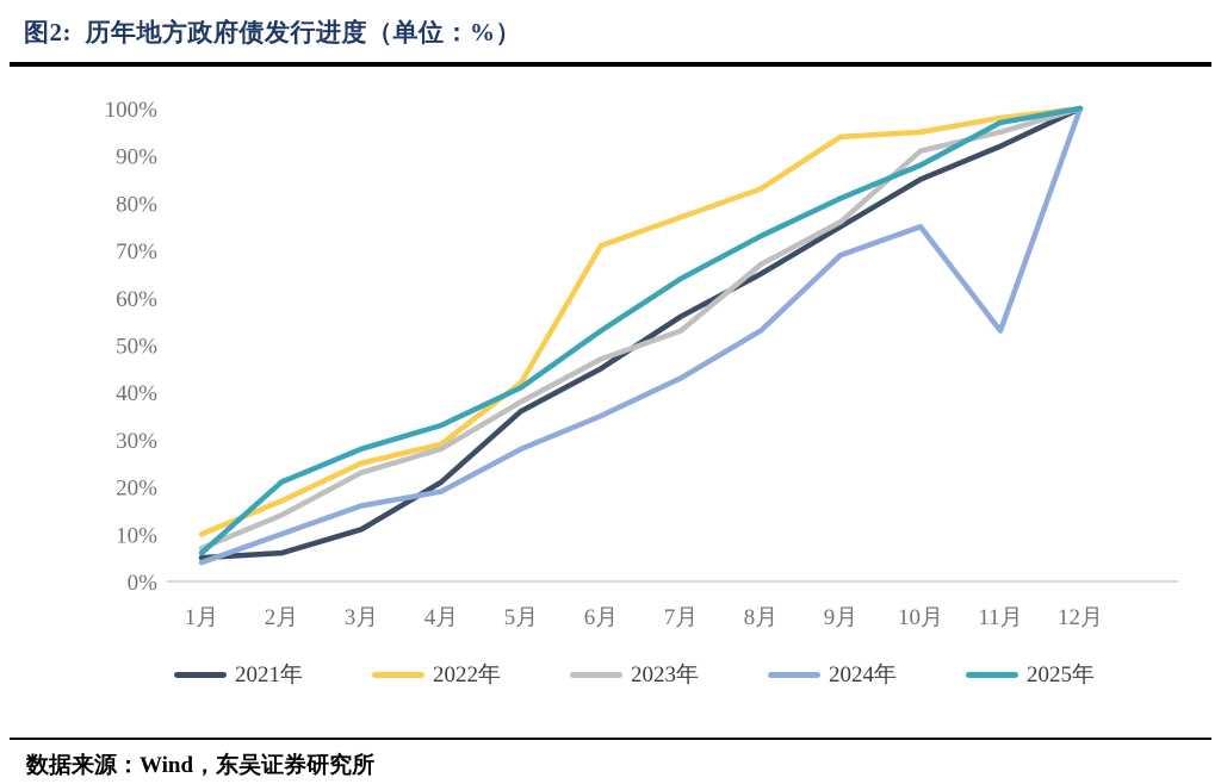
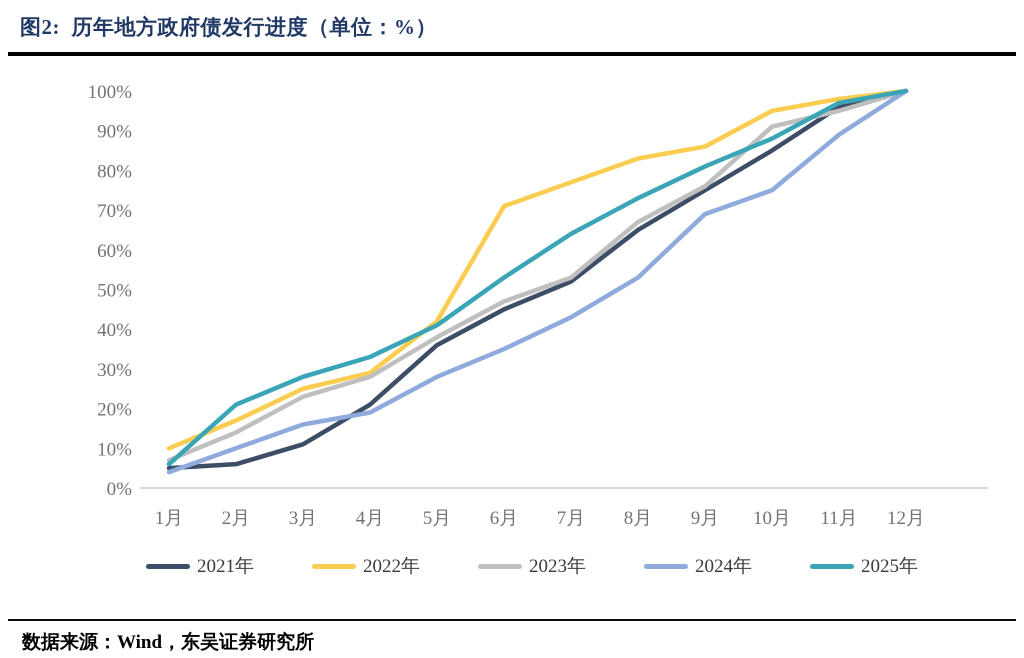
2021年/7月: 56% -> 52%
2022年/9月: 94% -> 86%
2021年/11月: 92% -> 96%
2024年/11月: 53% -> 89%
